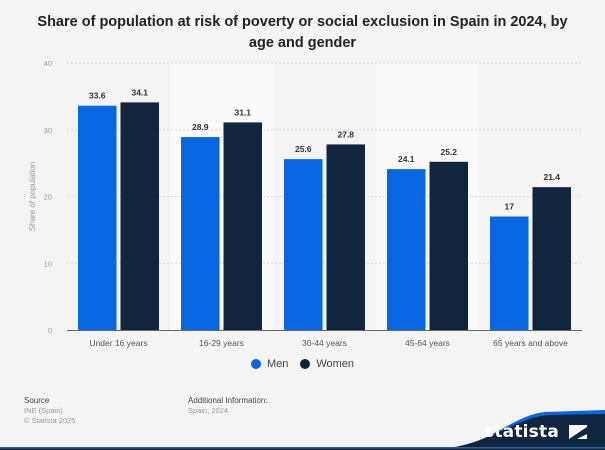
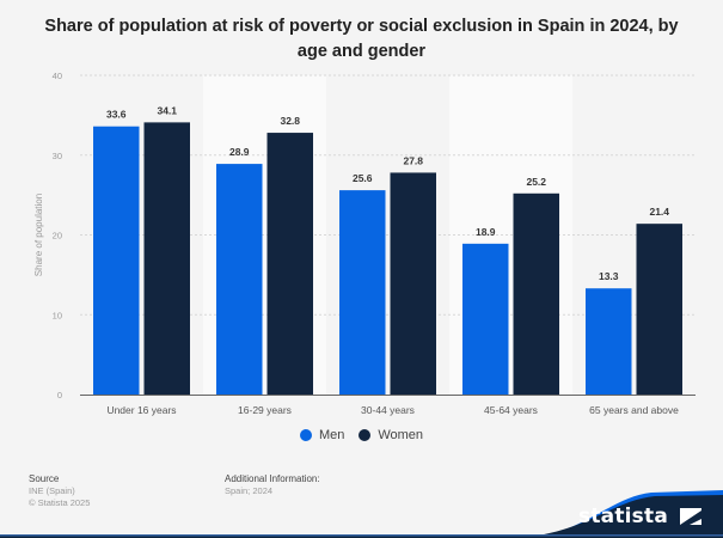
Women/16-29 years: 31.1 -> 32.8
Men/45-64 years: 24.1 -> 18.9
Men/65 years and above: 17 -> 13.3
